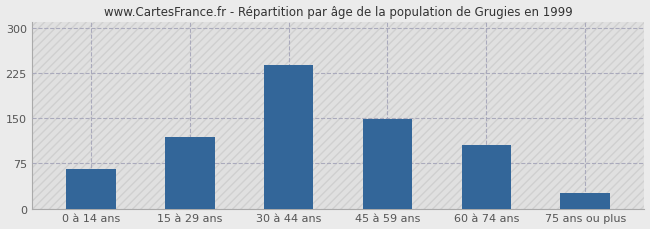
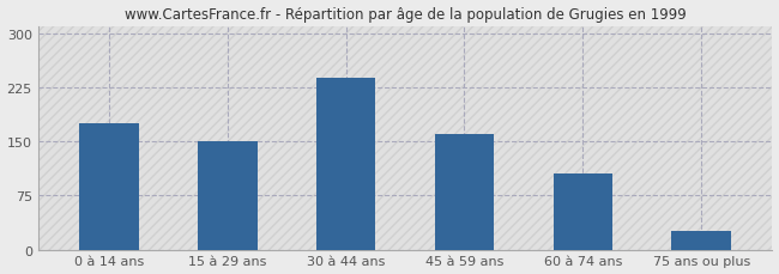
0 à 14 ans: 66 -> 175
15 à 29 ans: 118 -> 150
45 à 59 ans: 148 -> 160
